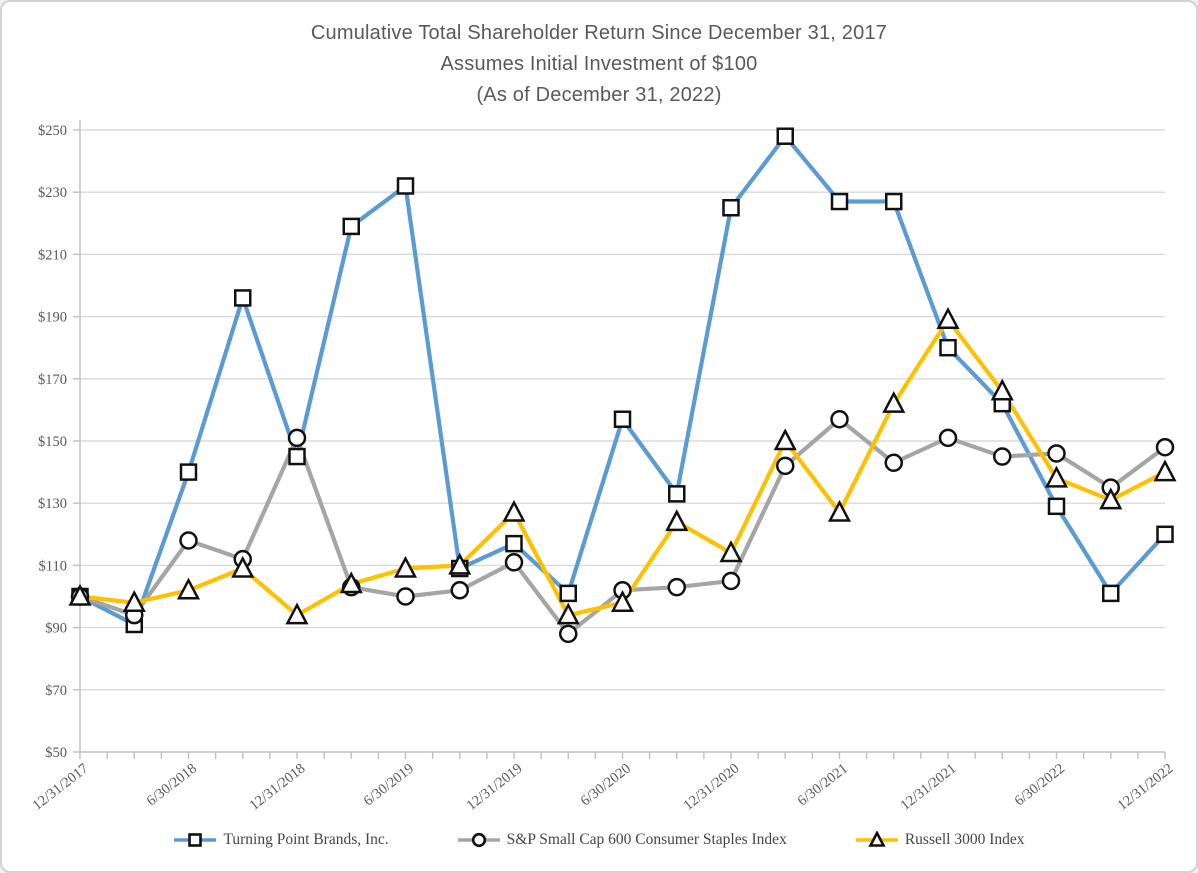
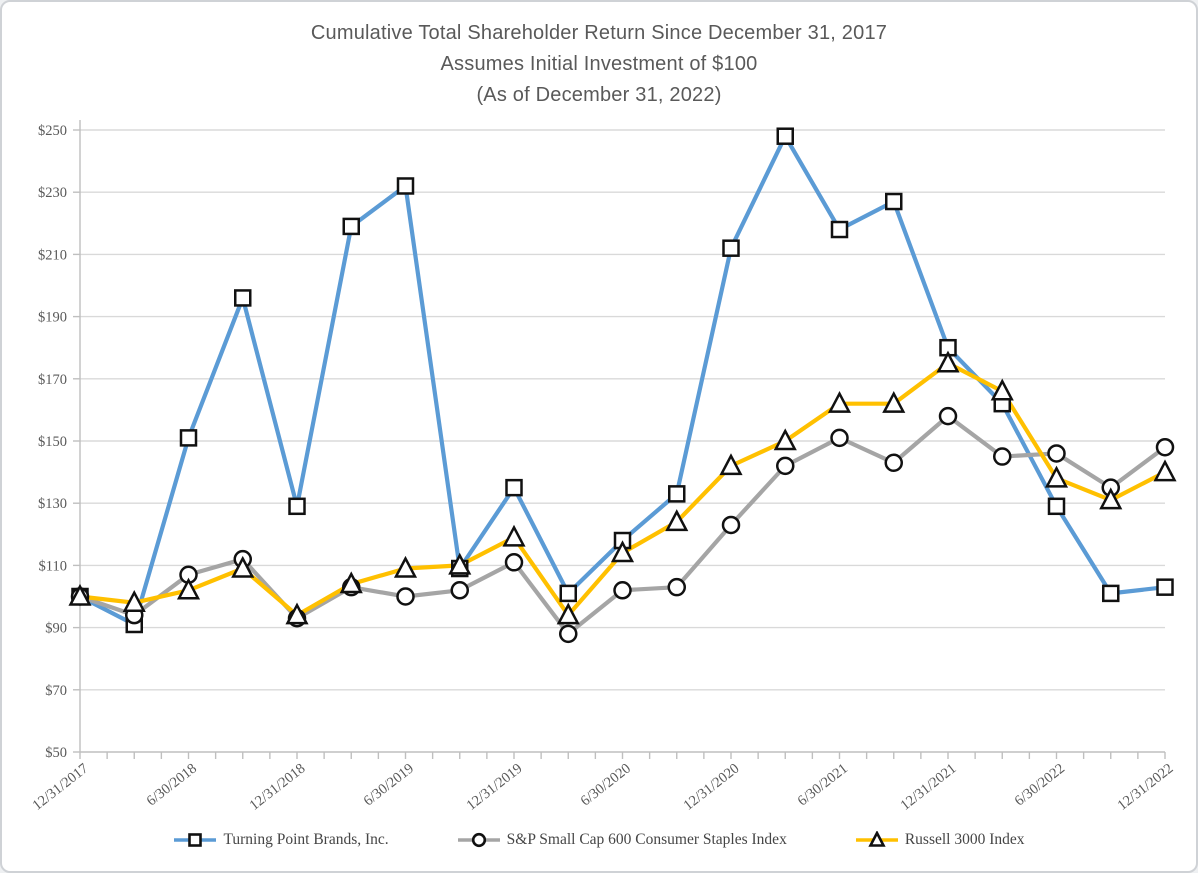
Turning Point Brands, Inc./6/30/2018: $140 -> $151
S&P Small Cap 600 Consumer Staples Index/6/30/2018: $118 -> $107
Turning Point Brands, Inc./12/31/2018: $145 -> $129
S&P Small Cap 600 Consumer Staples Index/12/31/2018: $151 -> $93
Turning Point Brands, Inc./12/31/2019: $117 -> $135
Russell 3000 Index/12/31/2019: $127 -> $119
Turning Point Brands, Inc./6/30/2020: $157 -> $118
Russell 3000 Index/6/30/2020: $98 -> $114
Turning Point Brands, Inc./12/31/2020: $225 -> $212
S&P Small Cap 600 Consumer Staples Index/12/31/2020: $105 -> $123
Russell 3000 Index/12/31/2020: $114 -> $142
Turning Point Brands, Inc./6/30/2021: $227 -> $218
S&P Small Cap 600 Consumer Staples Index/6/30/2021: $157 -> $151
Russell 3000 Index/6/30/2021: $127 -> $162
S&P Small Cap 600 Consumer Staples Index/12/31/2021: $151 -> $158
Russell 3000 Index/12/31/2021: $189 -> $175
Turning Point Brands, Inc./12/31/2022: $120 -> $103
